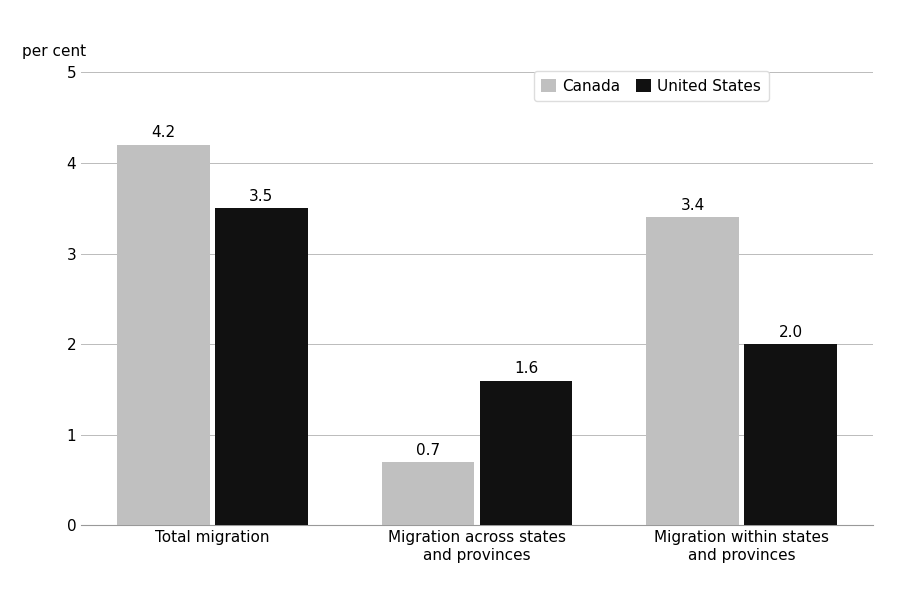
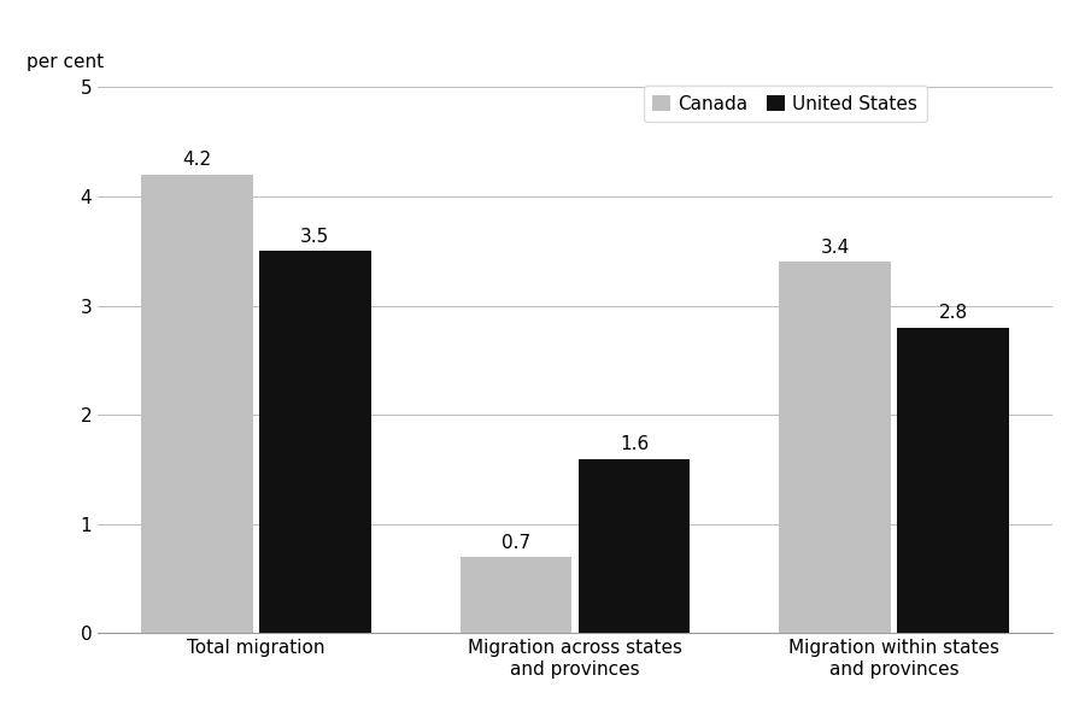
United States/Migration within states and provinces: 2.0 -> 2.8
